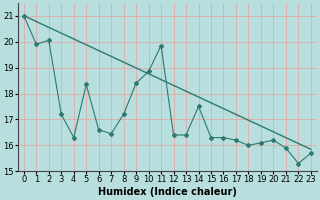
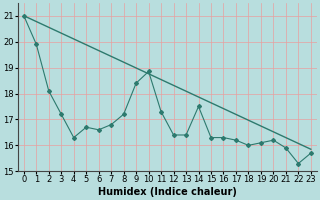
2: 20.05 -> 18.10
5: 18.35 -> 16.70
7: 16.45 -> 16.80
11: 19.85 -> 17.30
